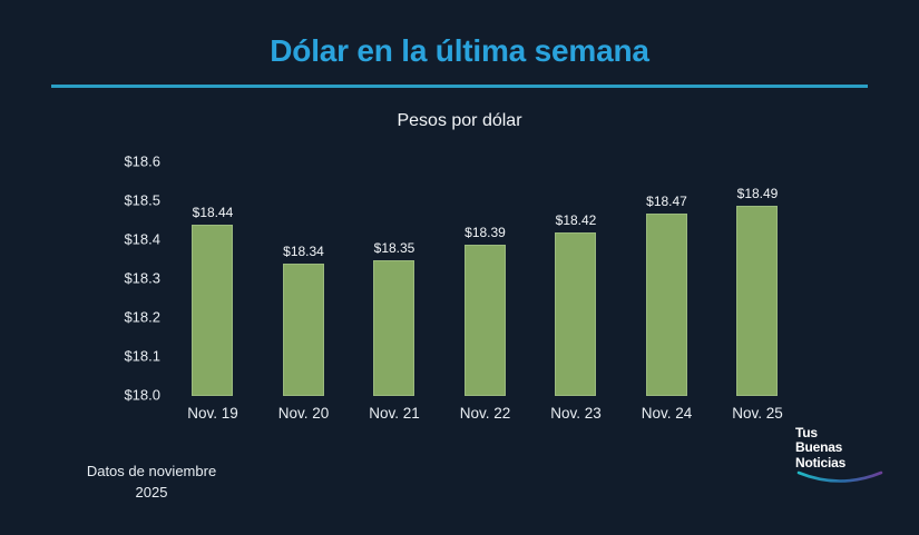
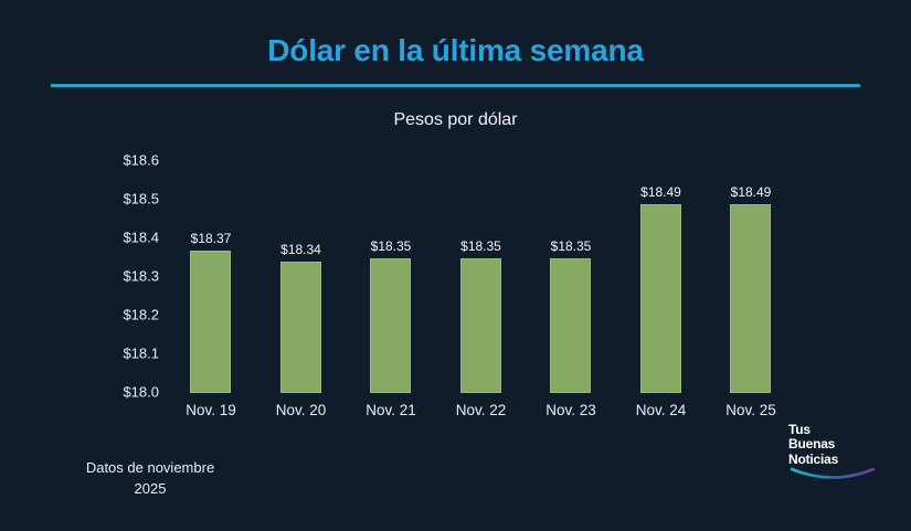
Nov. 19: $18.44 -> $18.37
Nov. 22: $18.39 -> $18.35
Nov. 23: $18.42 -> $18.35
Nov. 24: $18.47 -> $18.49
